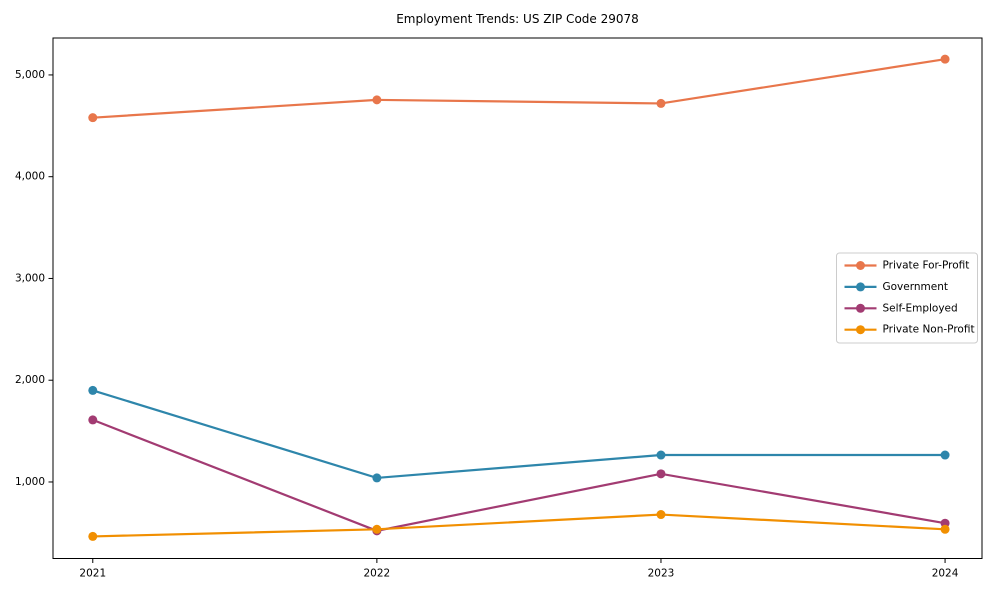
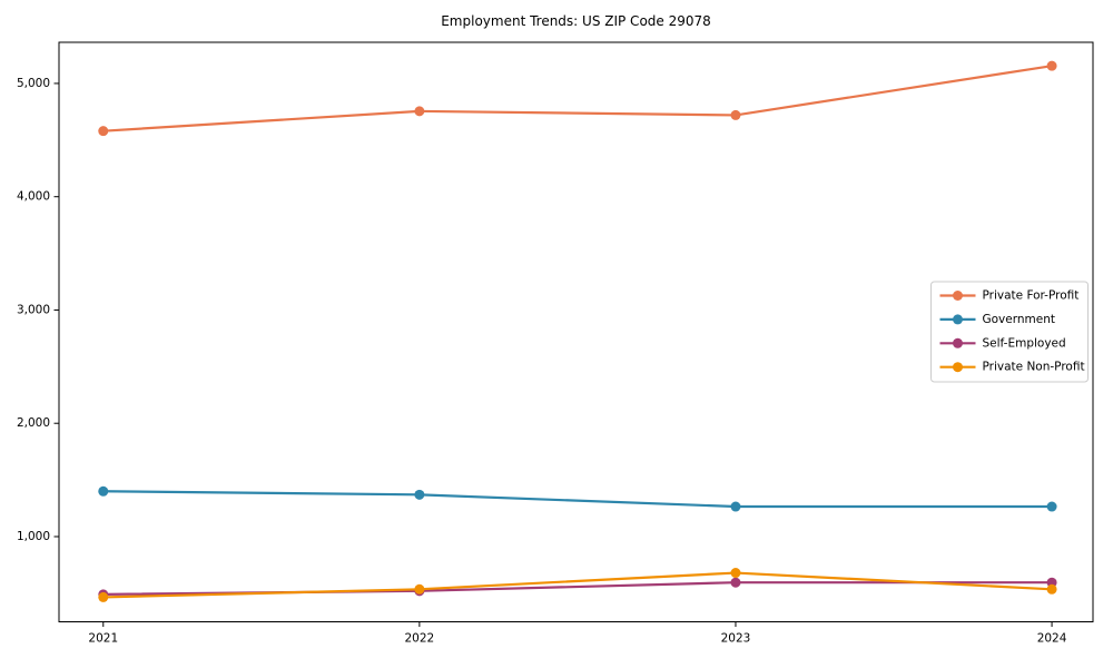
Government/2021: 1900 -> 1400
Self-Employed/2021: 1610 -> 490
Government/2022: 1040 -> 1370
Self-Employed/2023: 1080 -> 600
